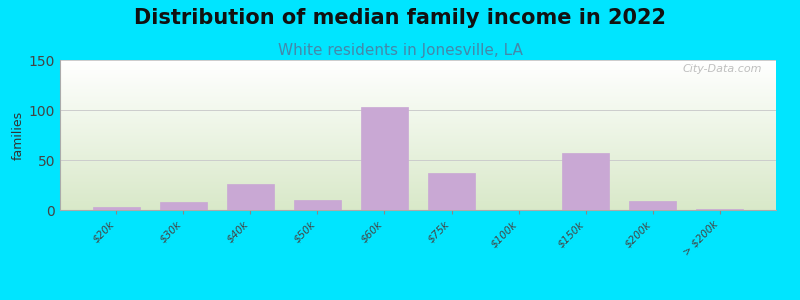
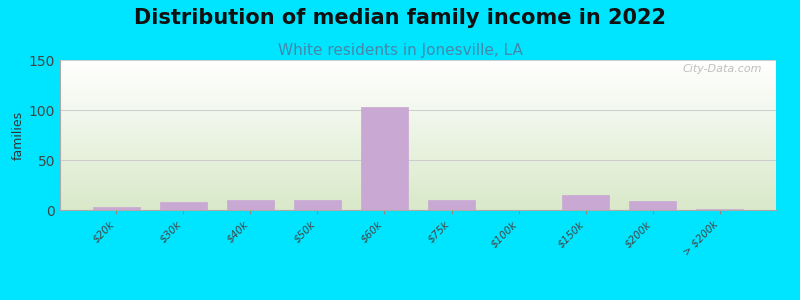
$40k: 26 -> 10
$75k: 37 -> 10
$150k: 57 -> 15
